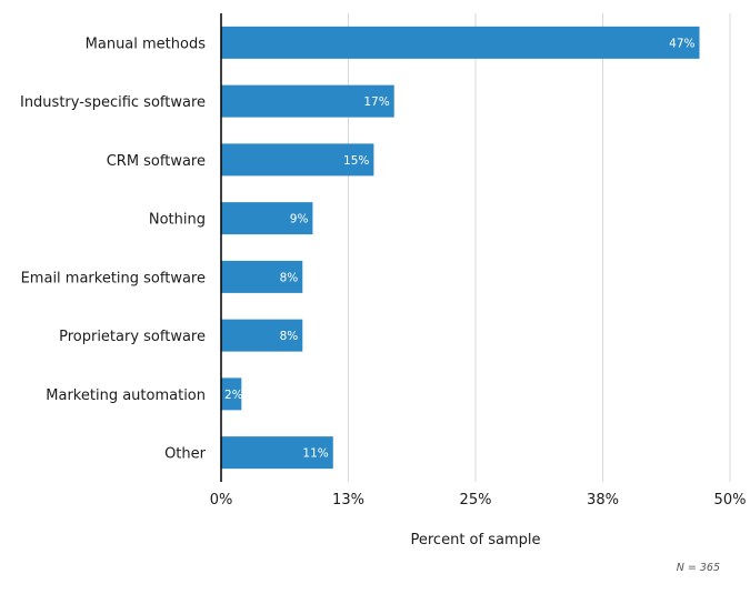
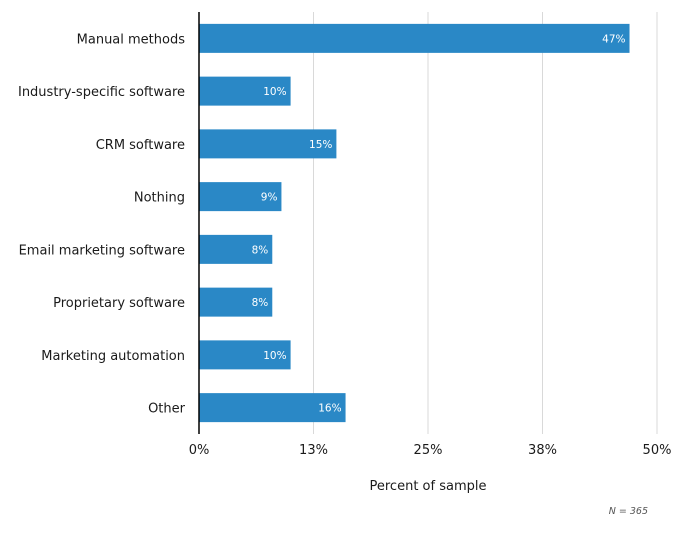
Industry-specific software: 17% -> 10%
Marketing automation: 2% -> 10%
Other: 11% -> 16%
